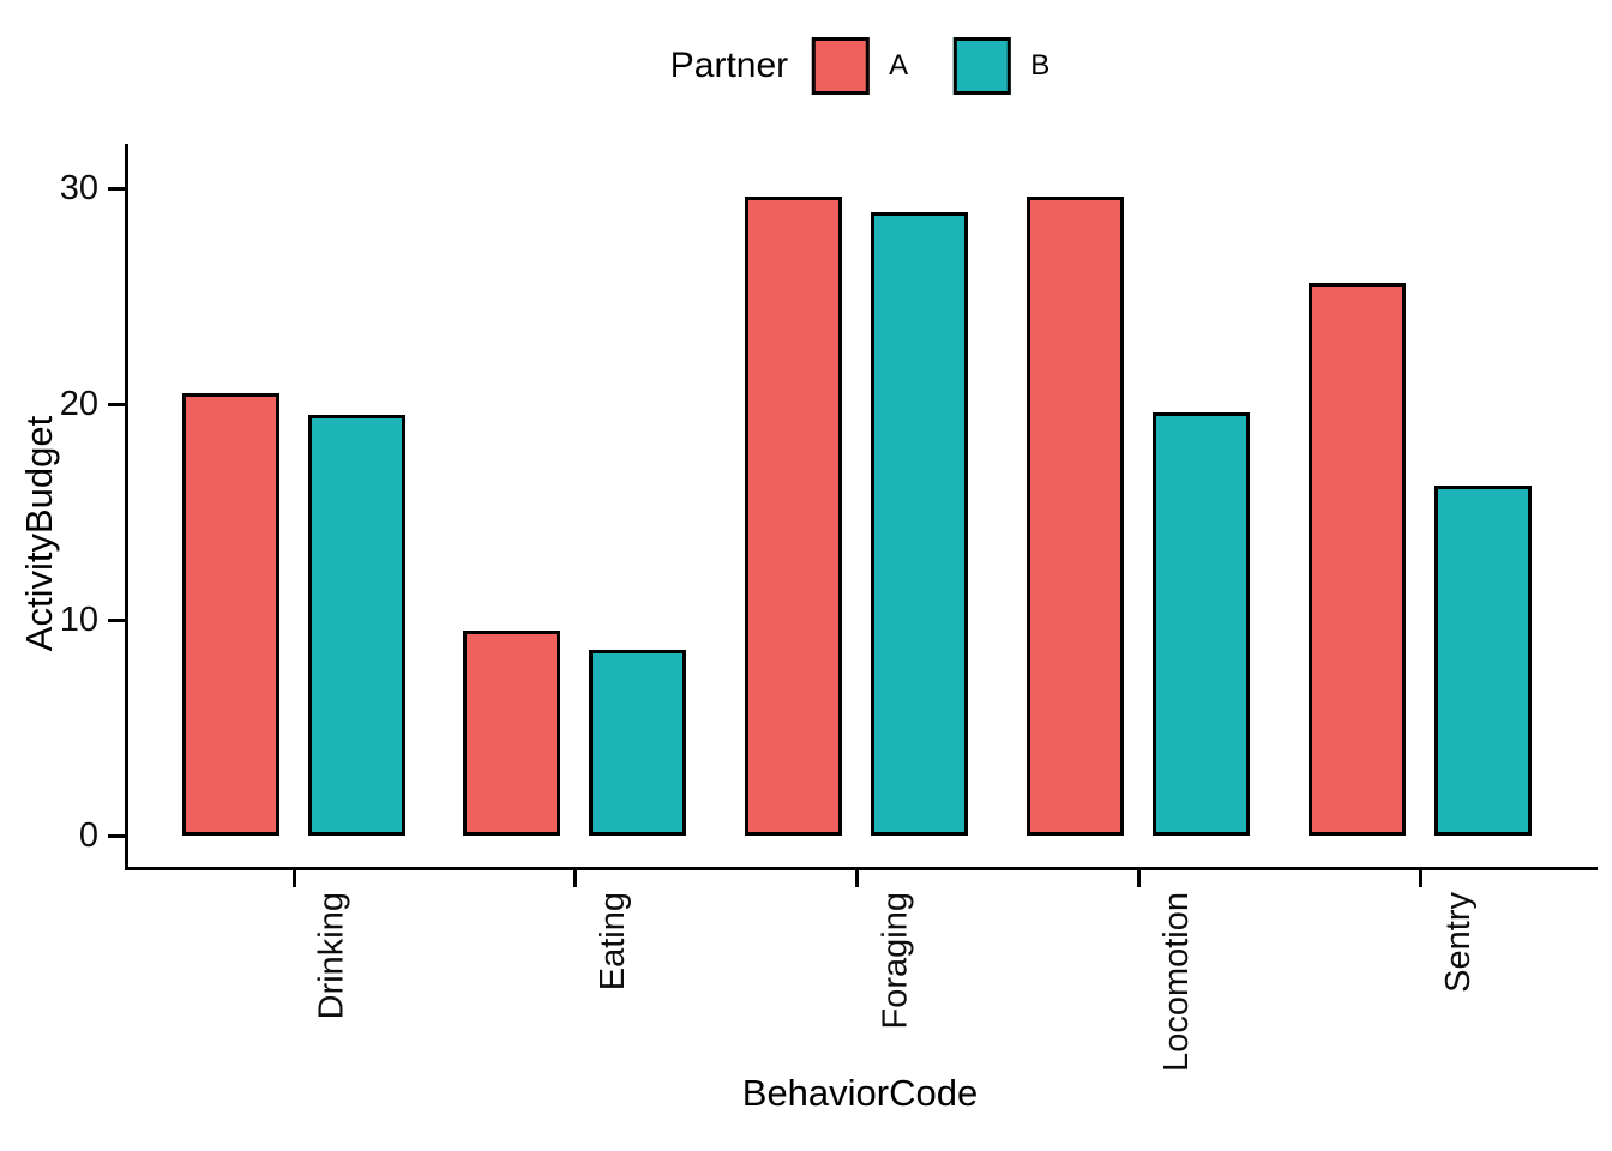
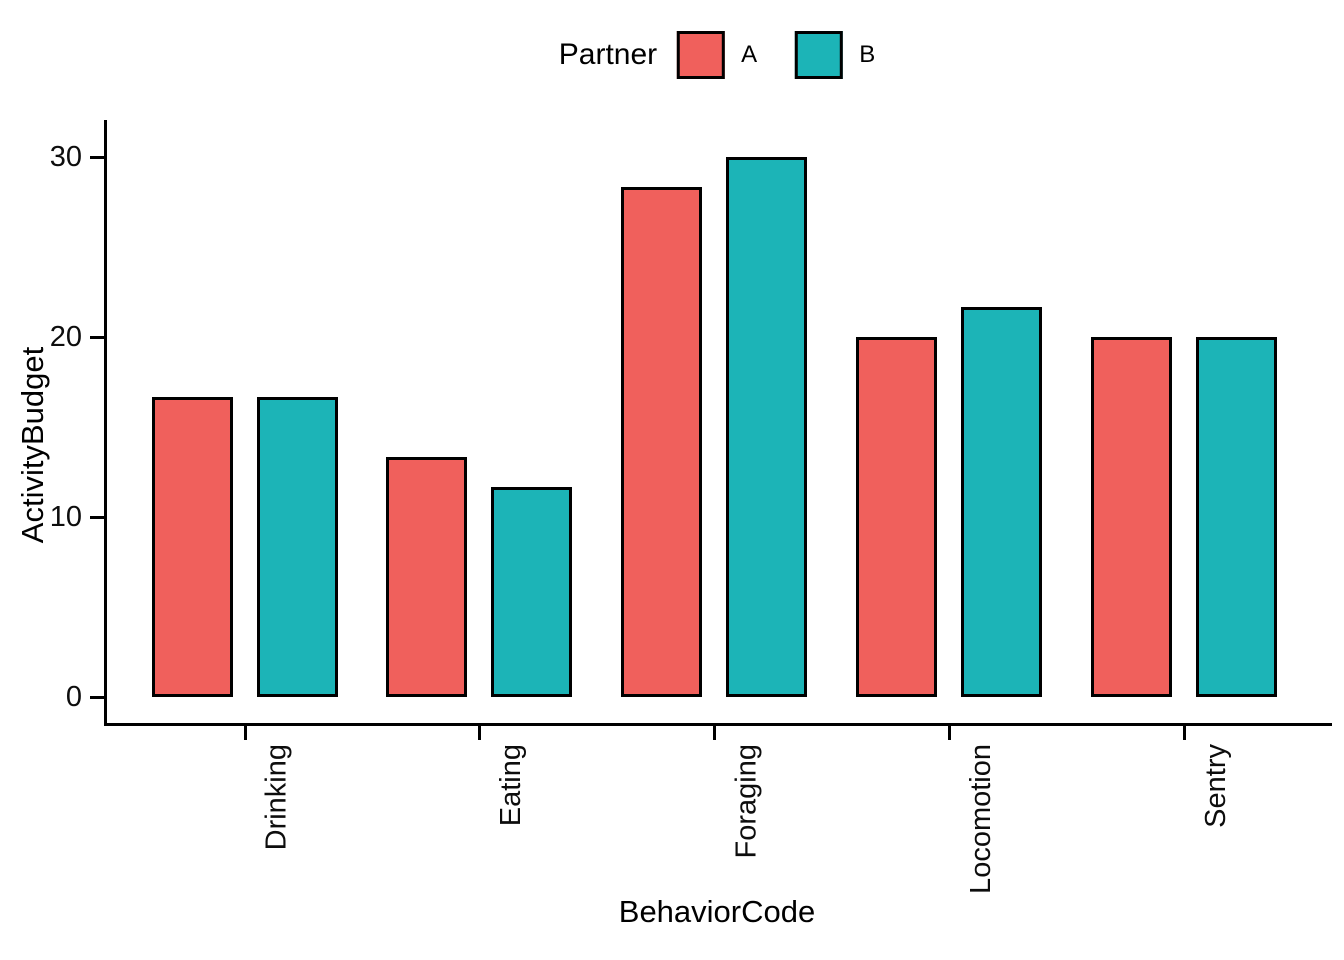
A/Drinking: 20.5 -> 16.7
B/Drinking: 19.5 -> 16.7
A/Eating: 9.5 -> 13.3
B/Eating: 8.6 -> 11.7
A/Foraging: 29.6 -> 28.3
B/Foraging: 28.9 -> 30.0
A/Locomotion: 29.6 -> 20.0
B/Locomotion: 19.6 -> 21.7
A/Sentry: 25.6 -> 20.0
B/Sentry: 16.2 -> 20.0
